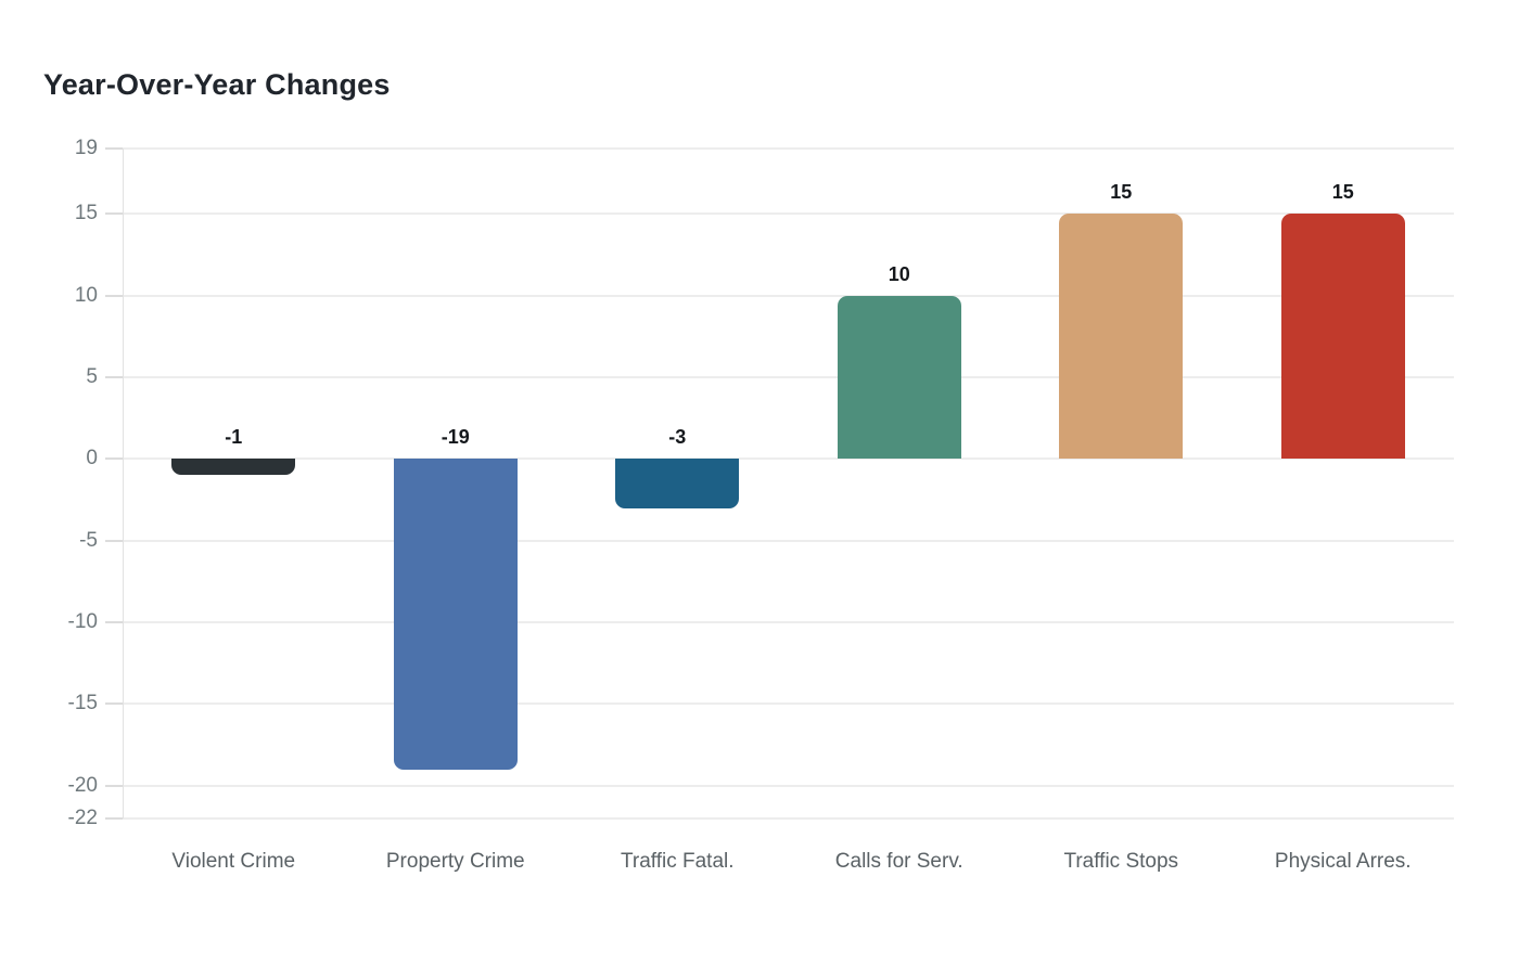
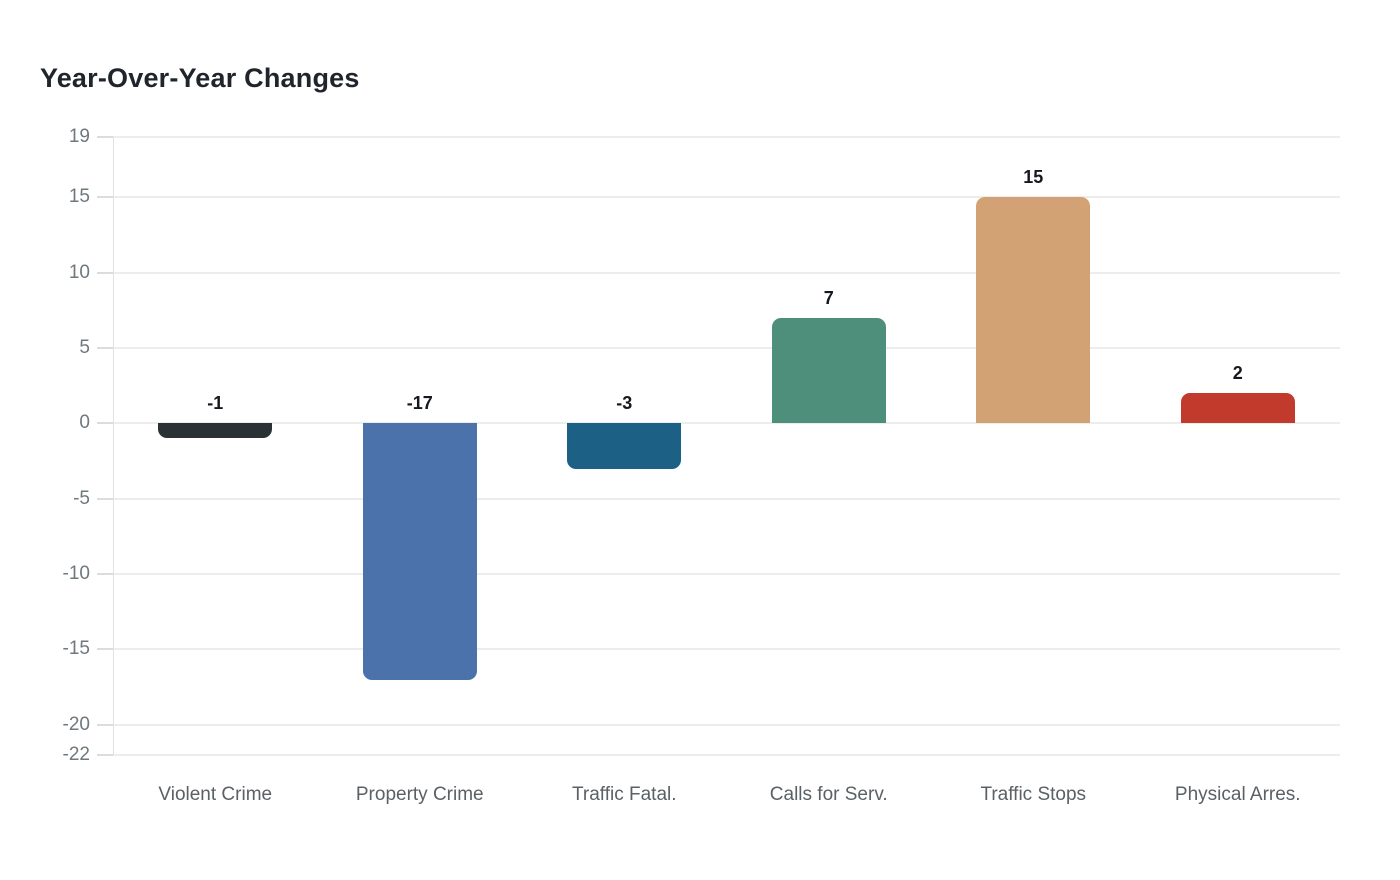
Property Crime: -19 -> -17
Calls for Serv.: 10 -> 7
Physical Arres.: 15 -> 2
